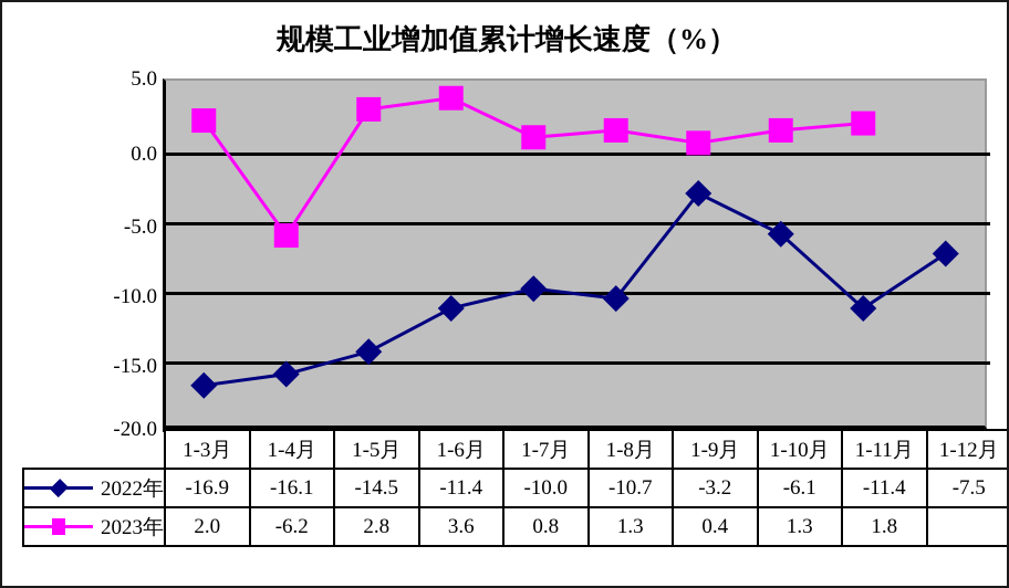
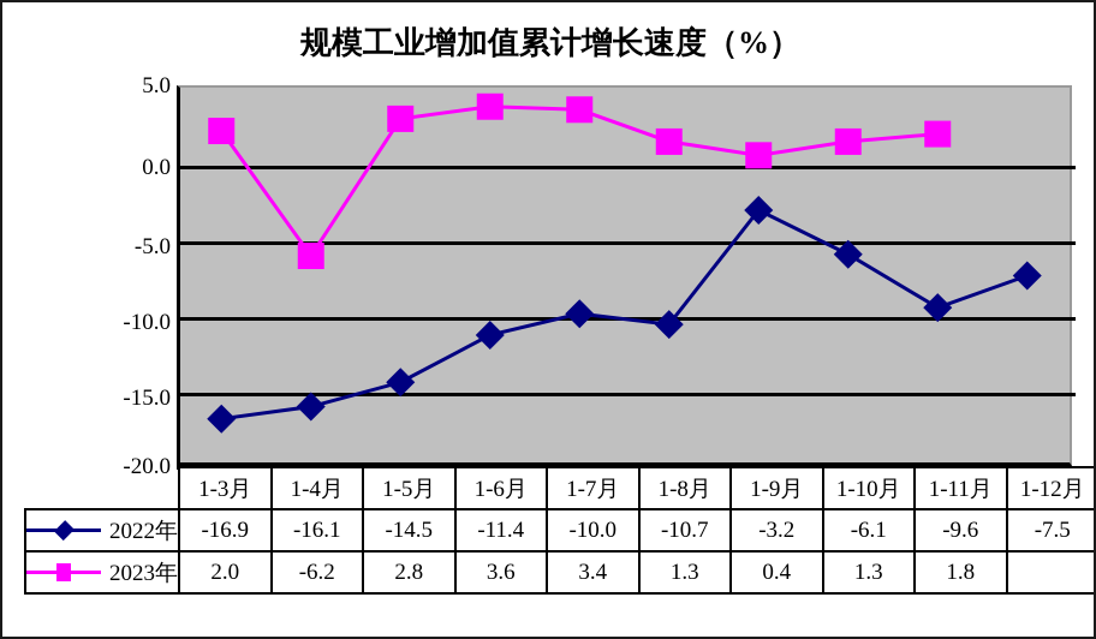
2023年/1-7月: 0.8 -> 3.4
2022年/1-11月: -11.4 -> -9.6
